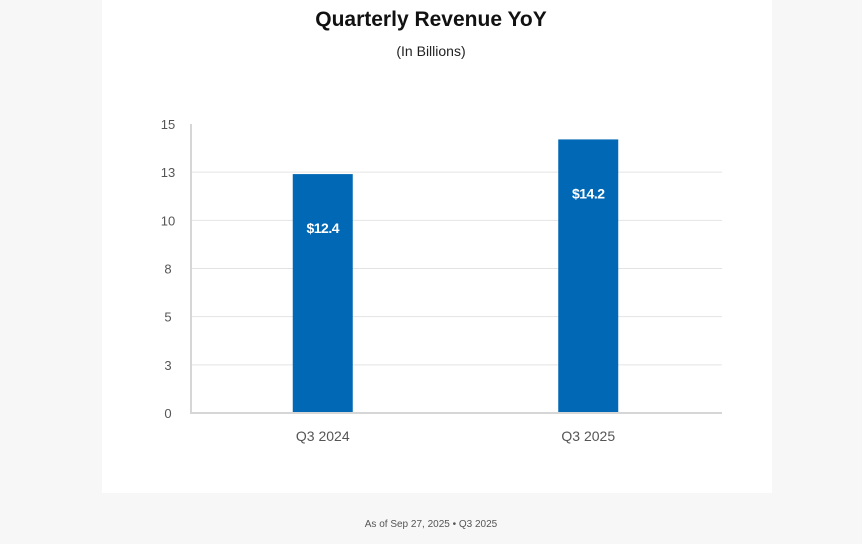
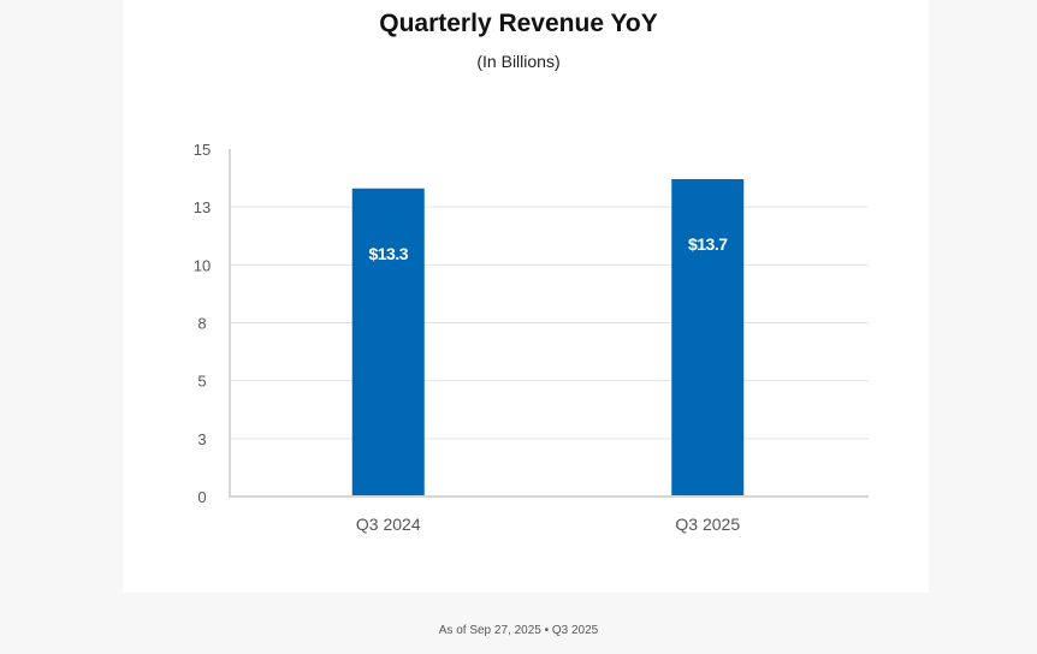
Q3 2024: $12.4 -> $13.3
Q3 2025: $14.2 -> $13.7
